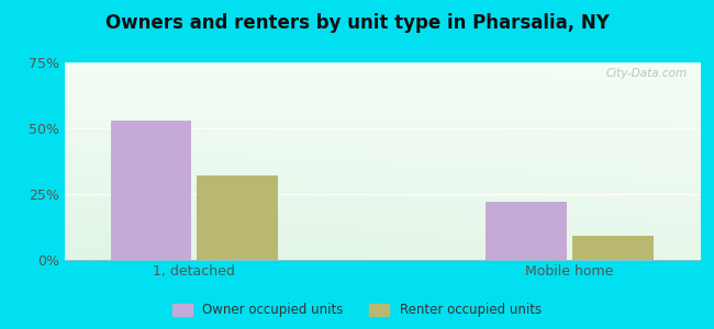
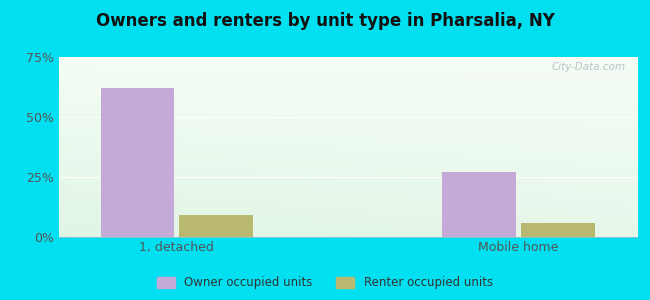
Owner occupied units/1, detached: 53% -> 62%
Renter occupied units/1, detached: 32% -> 9%
Owner occupied units/Mobile home: 22% -> 27%
Renter occupied units/Mobile home: 9% -> 6%
